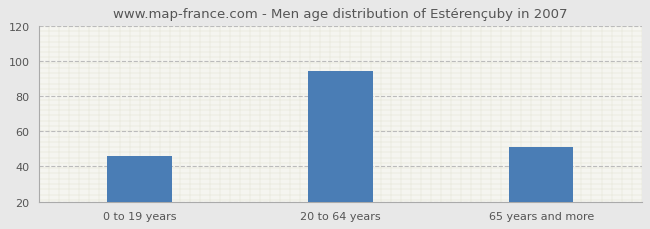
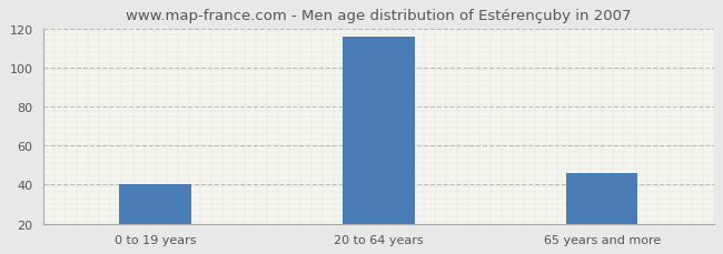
0 to 19 years: 46 -> 40
20 to 64 years: 94 -> 116
65 years and more: 51 -> 46
